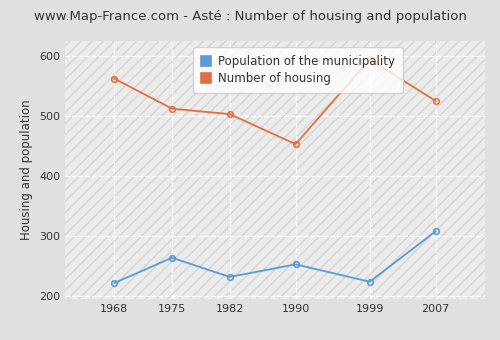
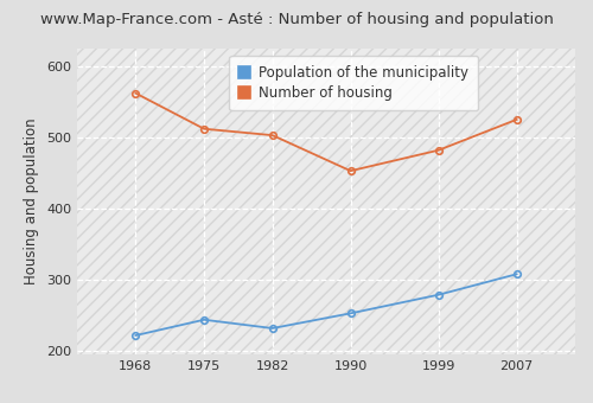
Population of the municipality/1975: 264 -> 244
Population of the municipality/1999: 224 -> 279
Number of housing/1999: 594 -> 482
